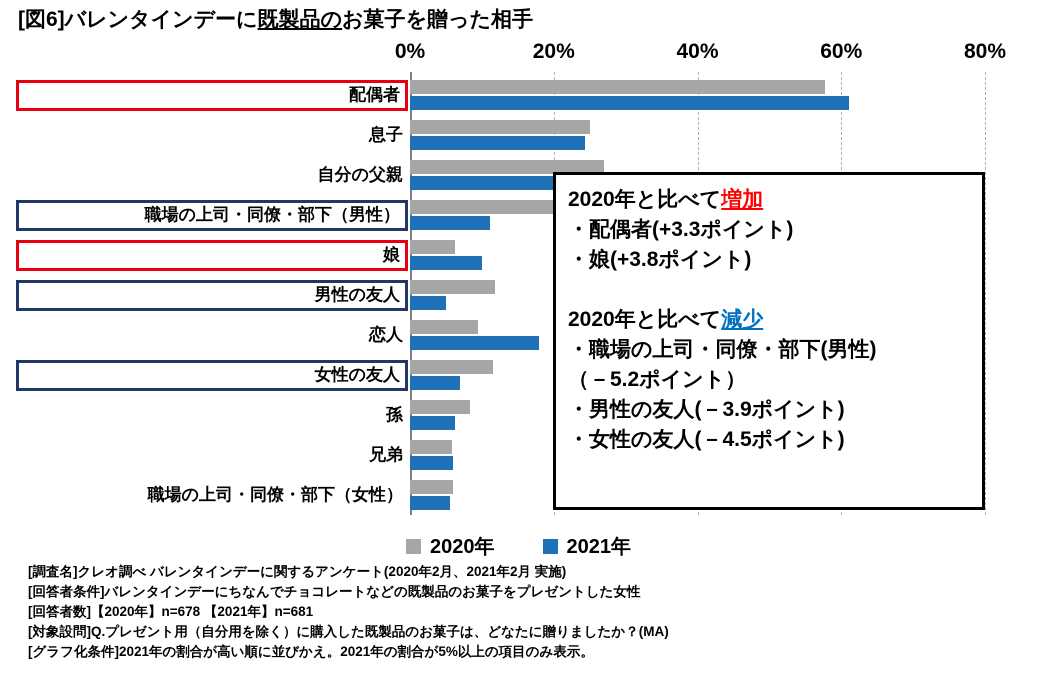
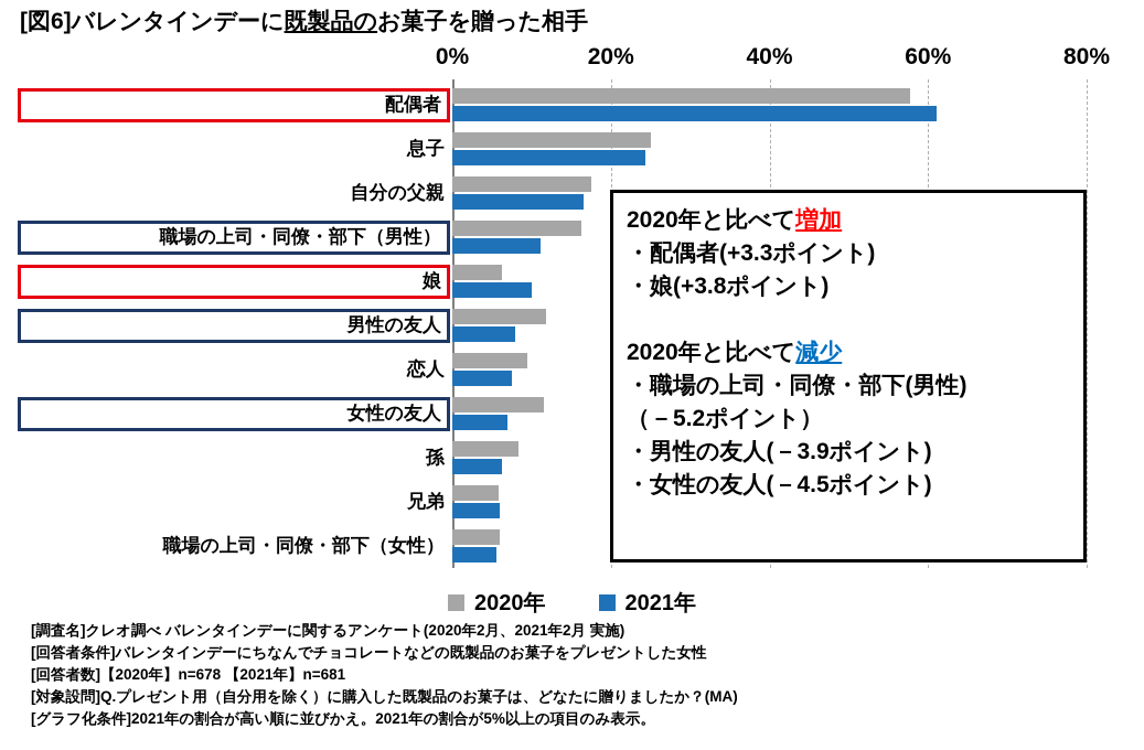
2020年/自分の父親: 27% -> 18%
2021年/自分の父親: 40% -> 16%
2020年/職場の上司・同僚・部下（男性）: 31% -> 16%
2021年/男性の友人: 5% -> 8%
2021年/恋人: 18% -> 8%
